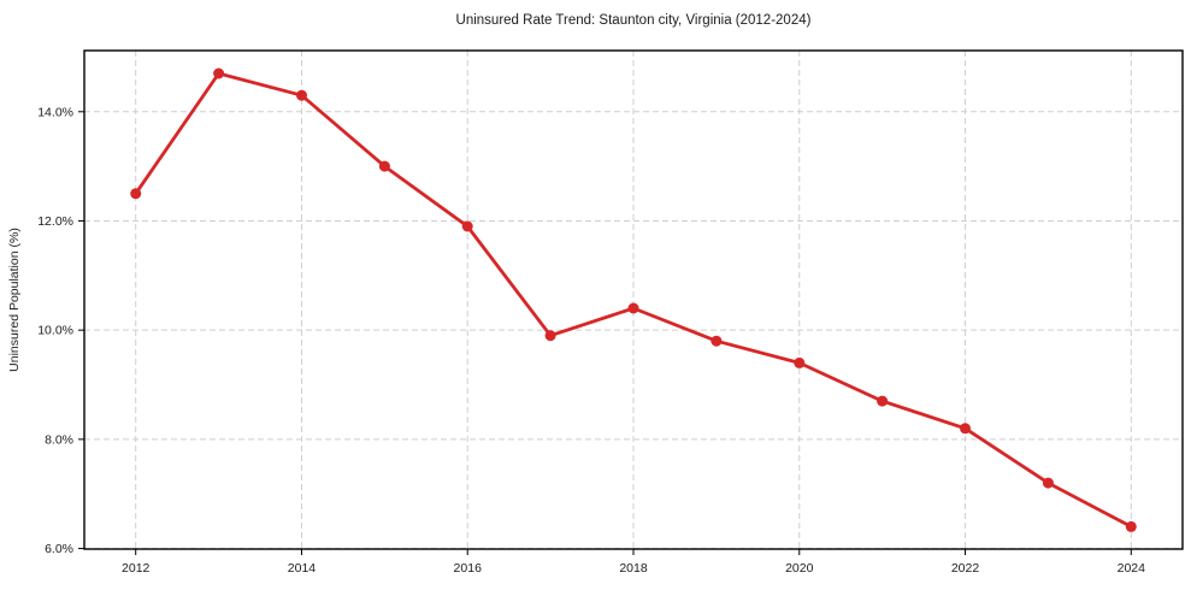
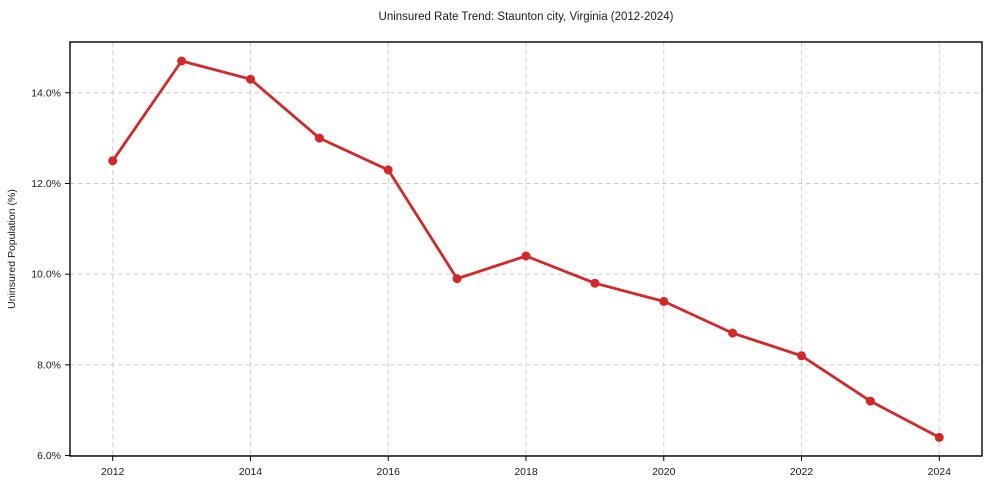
2016: 11.9% -> 12.3%
